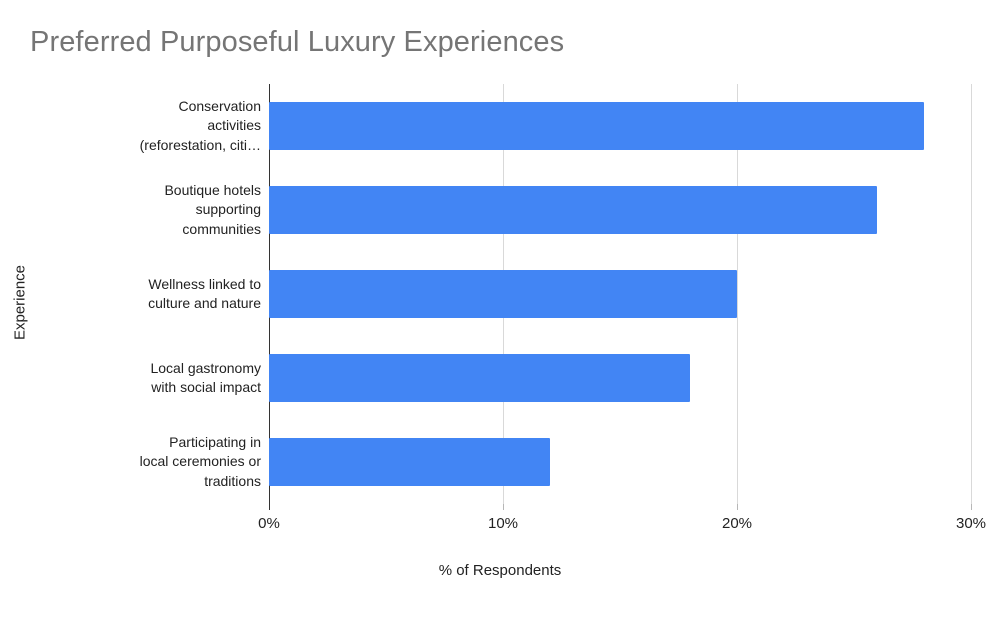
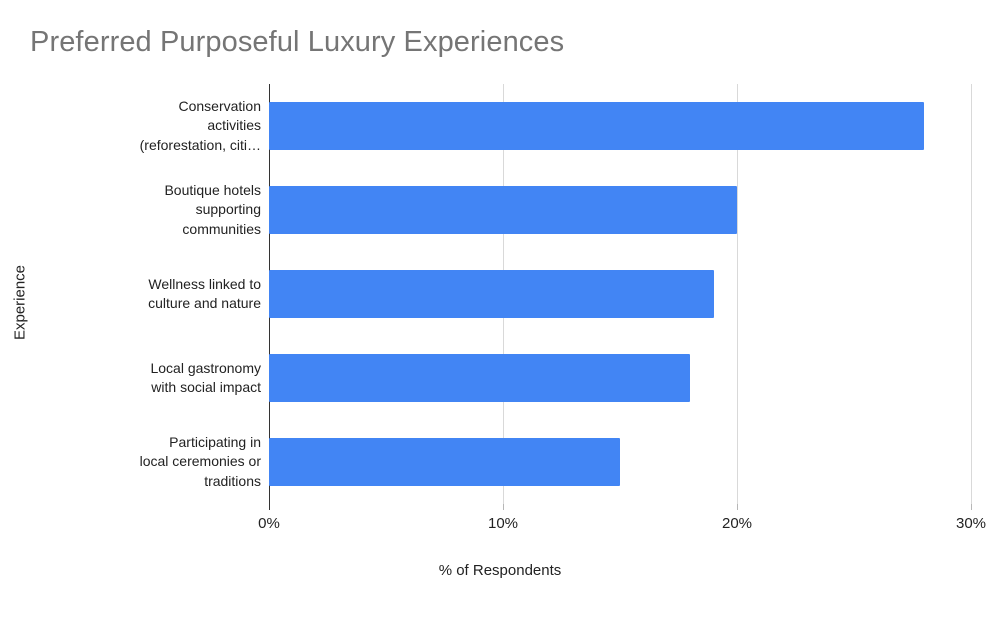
Boutique hotels supporting communities: 26% -> 20%
Wellness linked to culture and nature: 20% -> 19%
Participating in local ceremonies or traditions: 12% -> 15%
